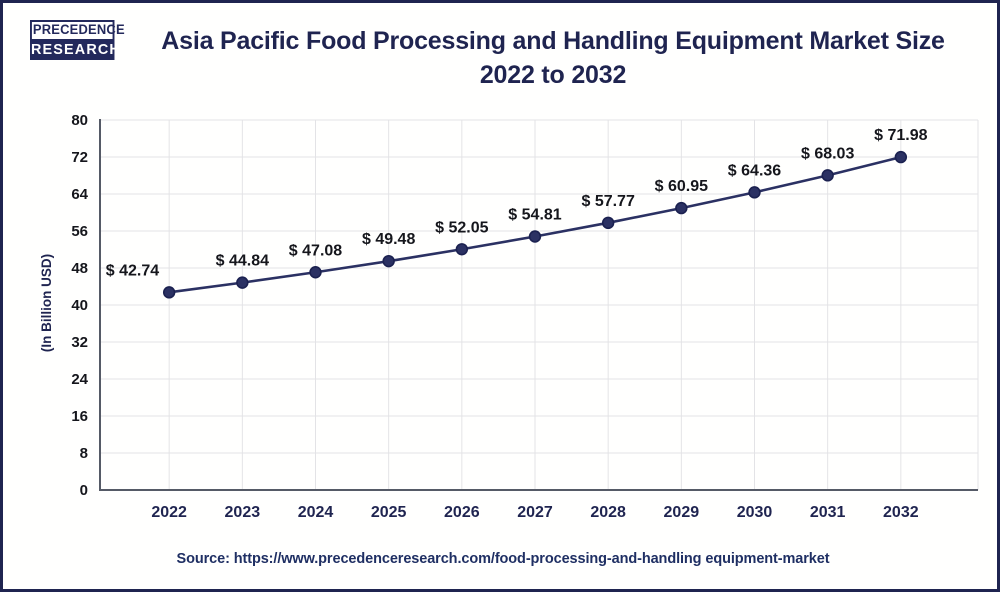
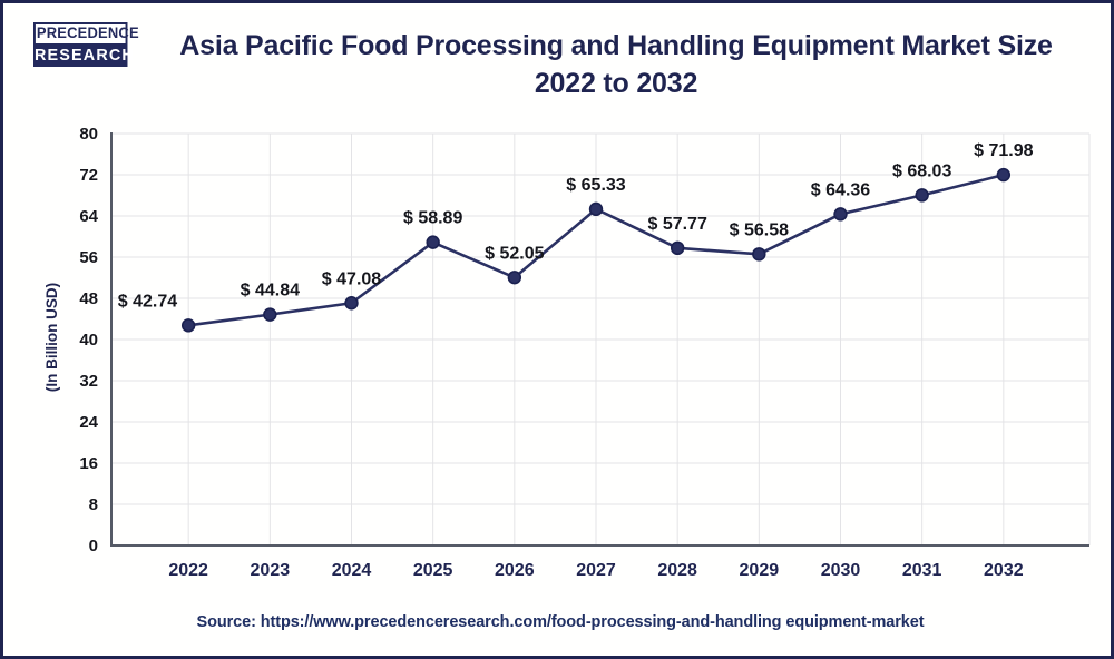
2025: 49.48 -> 58.89
2027: 54.81 -> 65.33
2029: 60.95 -> 56.58
